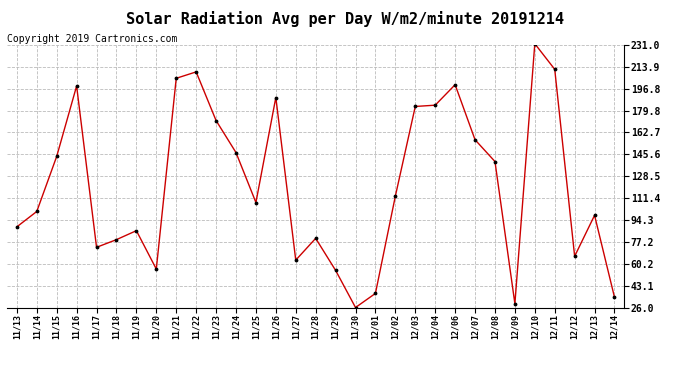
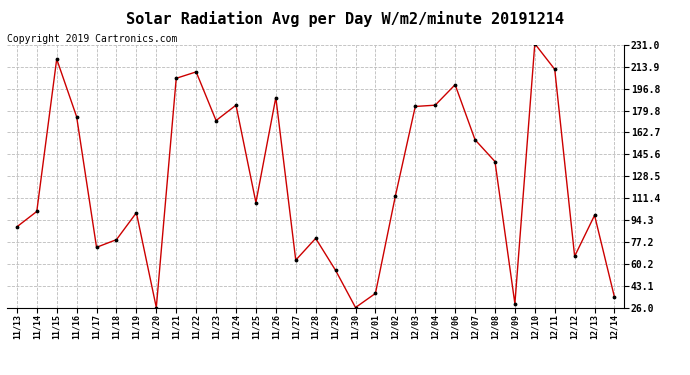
11/15: 144 -> 220
11/16: 199 -> 175
11/19: 86 -> 100
11/20: 56 -> 26
11/24: 147 -> 184
